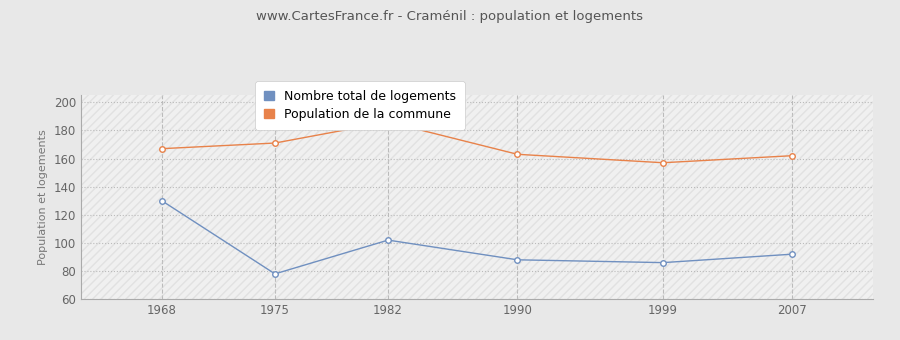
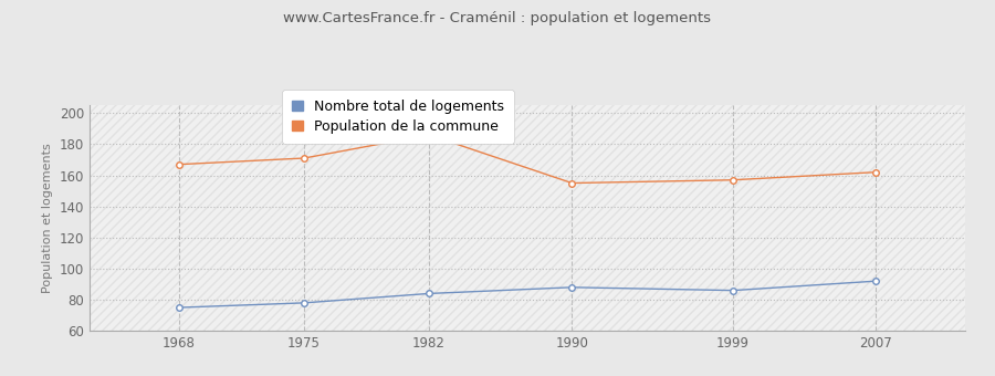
Nombre total de logements/1968: 130 -> 75
Nombre total de logements/1982: 102 -> 84
Population de la commune/1990: 163 -> 155
